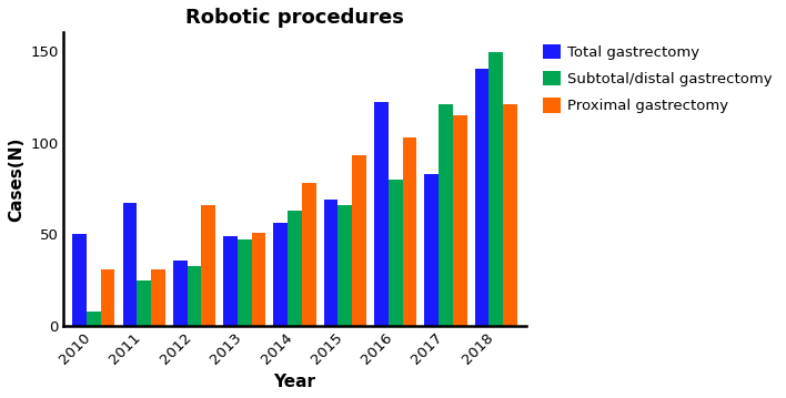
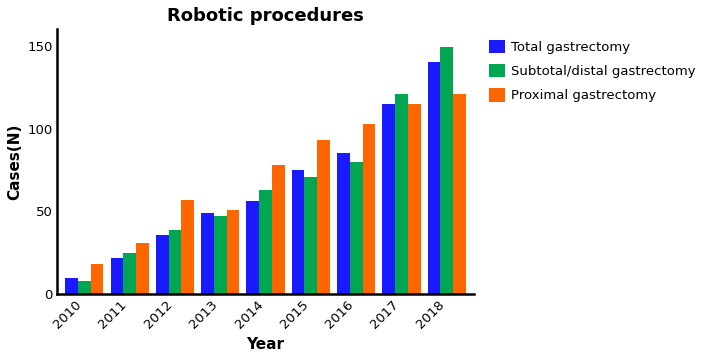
Total gastrectomy/2010: 50 -> 10
Proximal gastrectomy/2010: 31 -> 18
Total gastrectomy/2011: 67 -> 22
Subtotal/distal gastrectomy/2012: 33 -> 39
Proximal gastrectomy/2012: 66 -> 57
Total gastrectomy/2015: 69 -> 75
Subtotal/distal gastrectomy/2015: 66 -> 71
Total gastrectomy/2016: 122 -> 85
Total gastrectomy/2017: 83 -> 115
